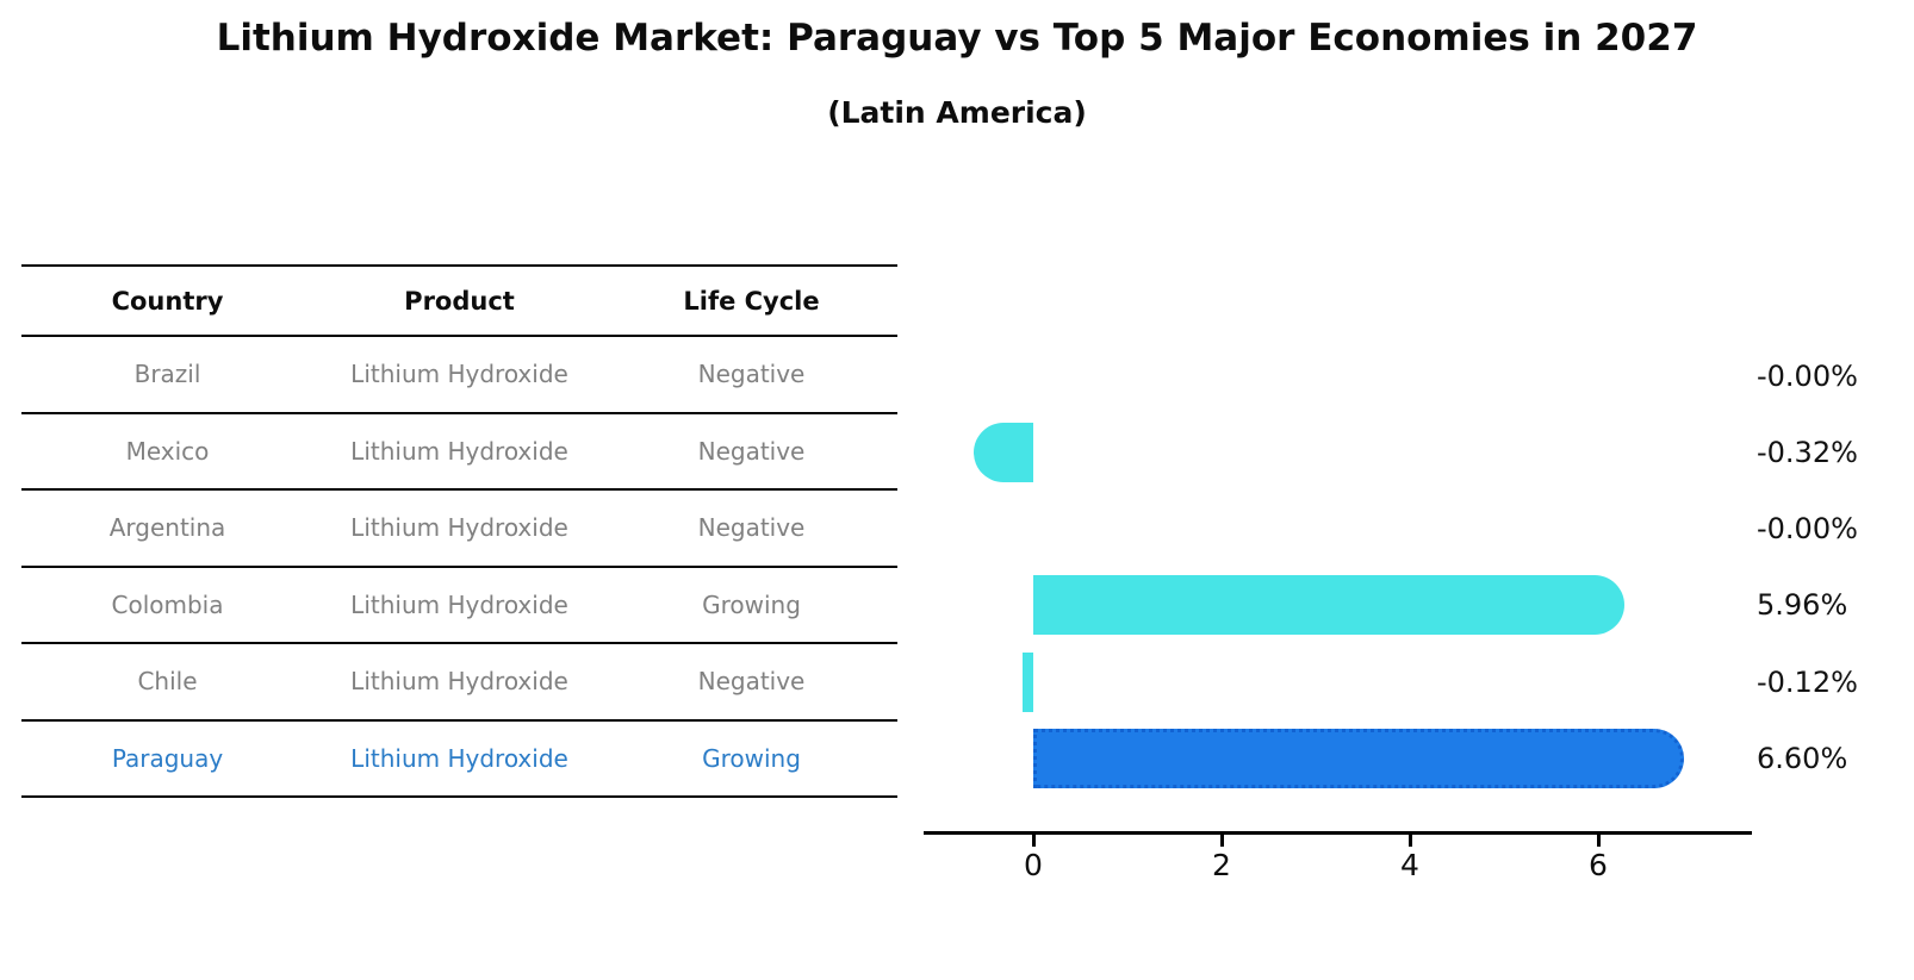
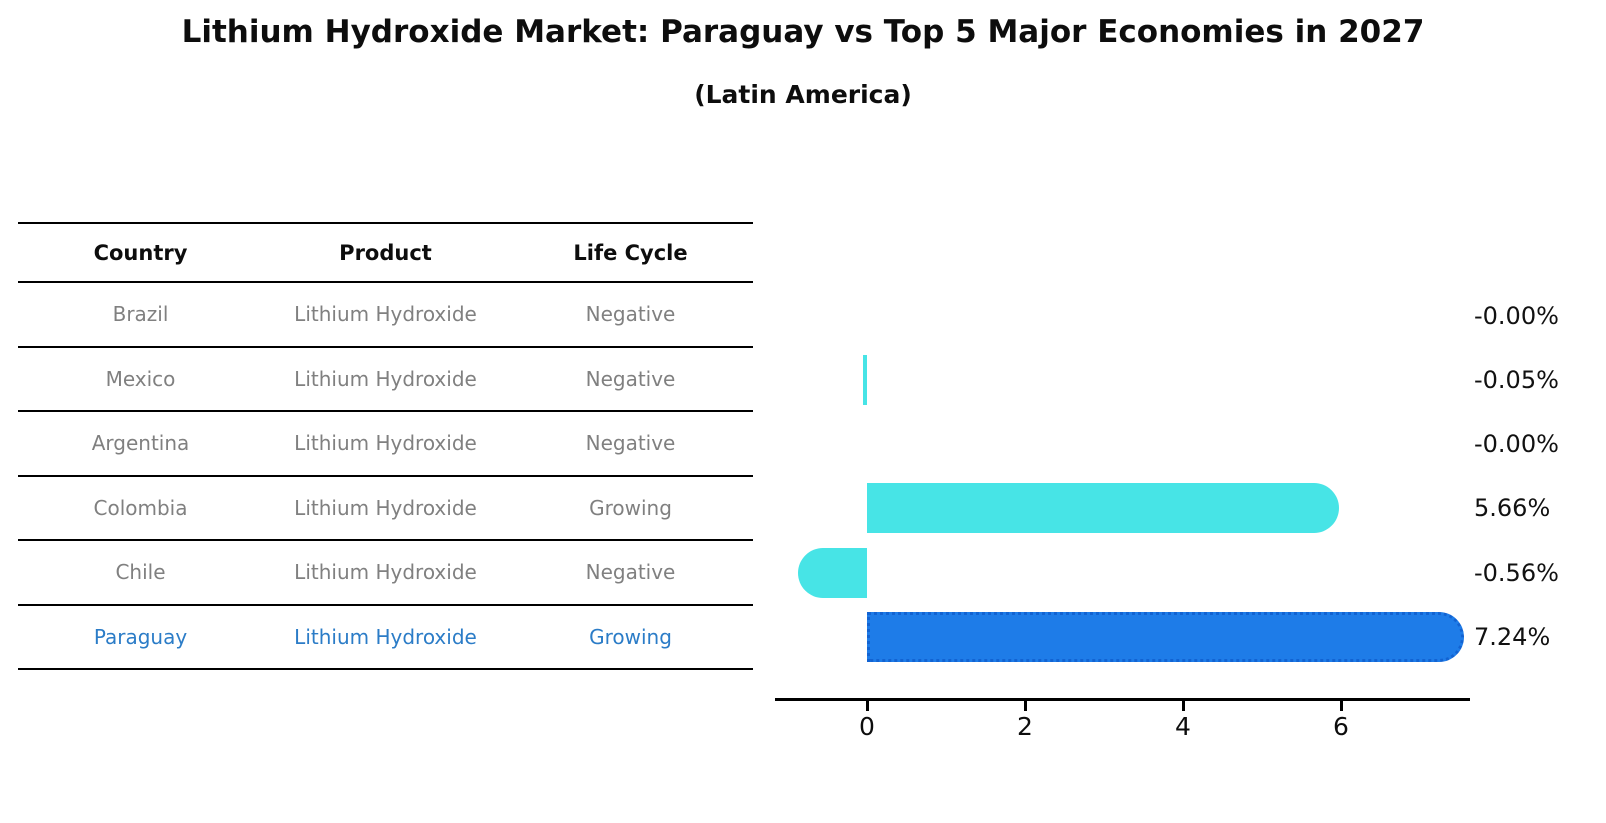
Mexico: -0.32% -> -0.05%
Colombia: 5.96% -> 5.66%
Chile: -0.12% -> -0.56%
Paraguay: 6.60% -> 7.24%
